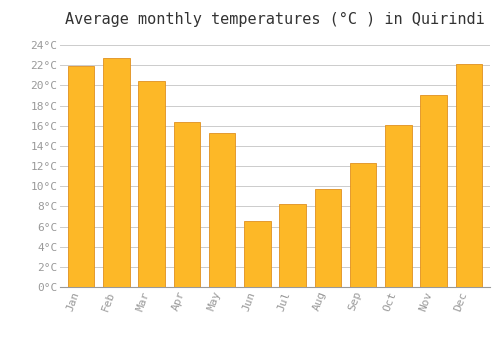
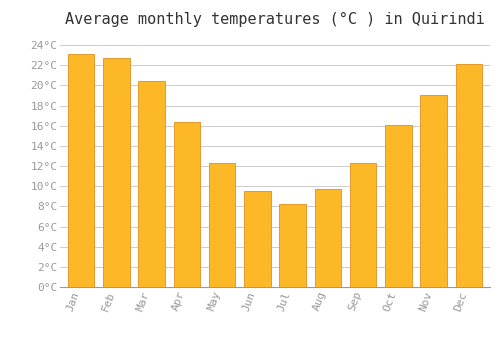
Jan: 21.9°C -> 23.1°C
May: 15.3°C -> 12.3°C
Jun: 6.5°C -> 9.5°C
